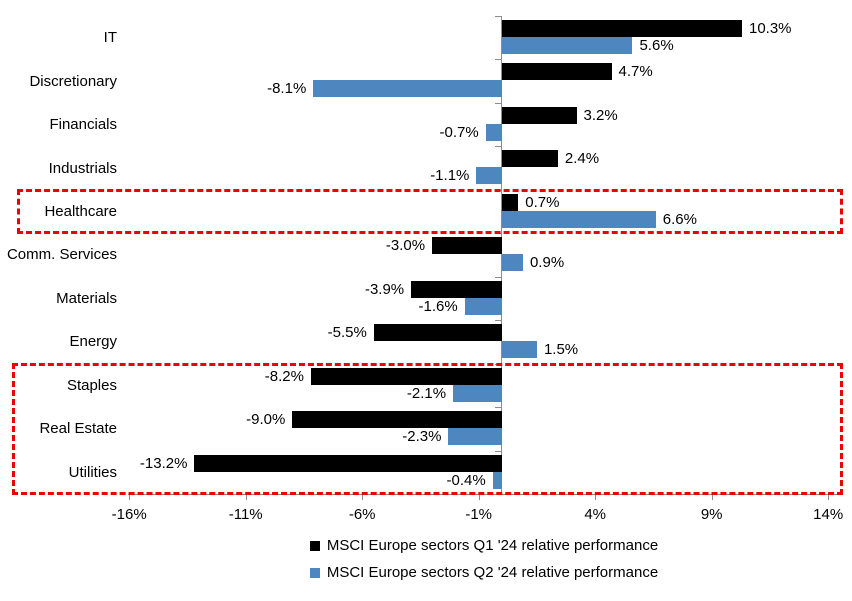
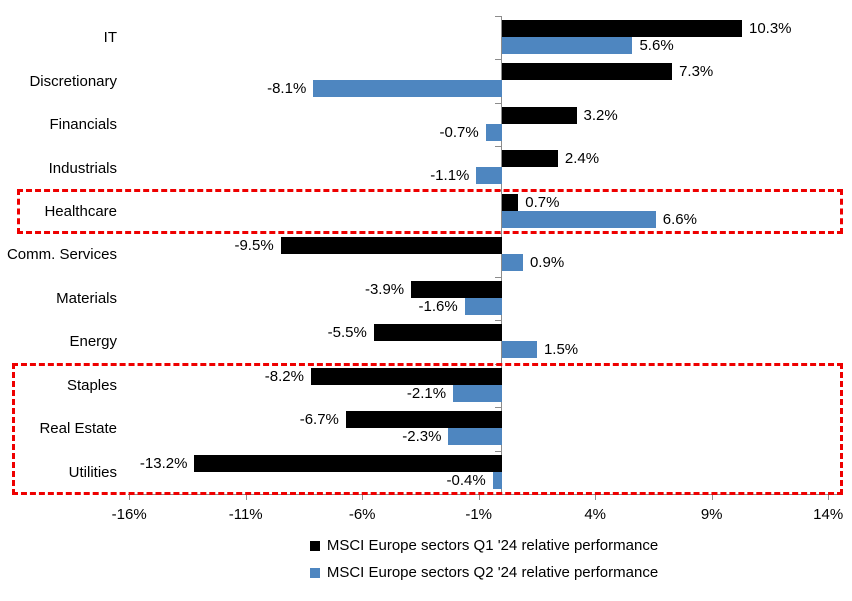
MSCI Europe sectors Q1 '24 relative performance/Discretionary: 4.7% -> 7.3%
MSCI Europe sectors Q1 '24 relative performance/Comm. Services: -3.0% -> -9.5%
MSCI Europe sectors Q1 '24 relative performance/Real Estate: -9.0% -> -6.7%
